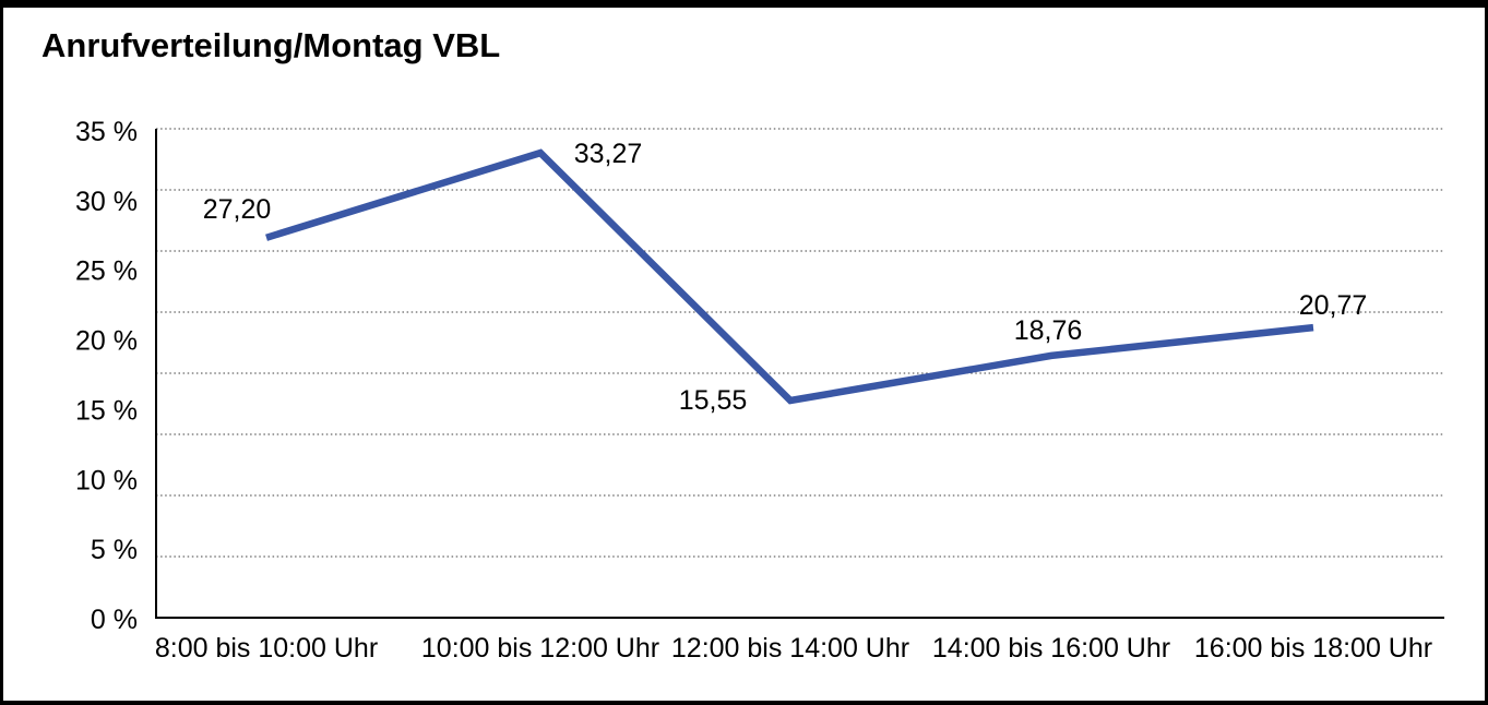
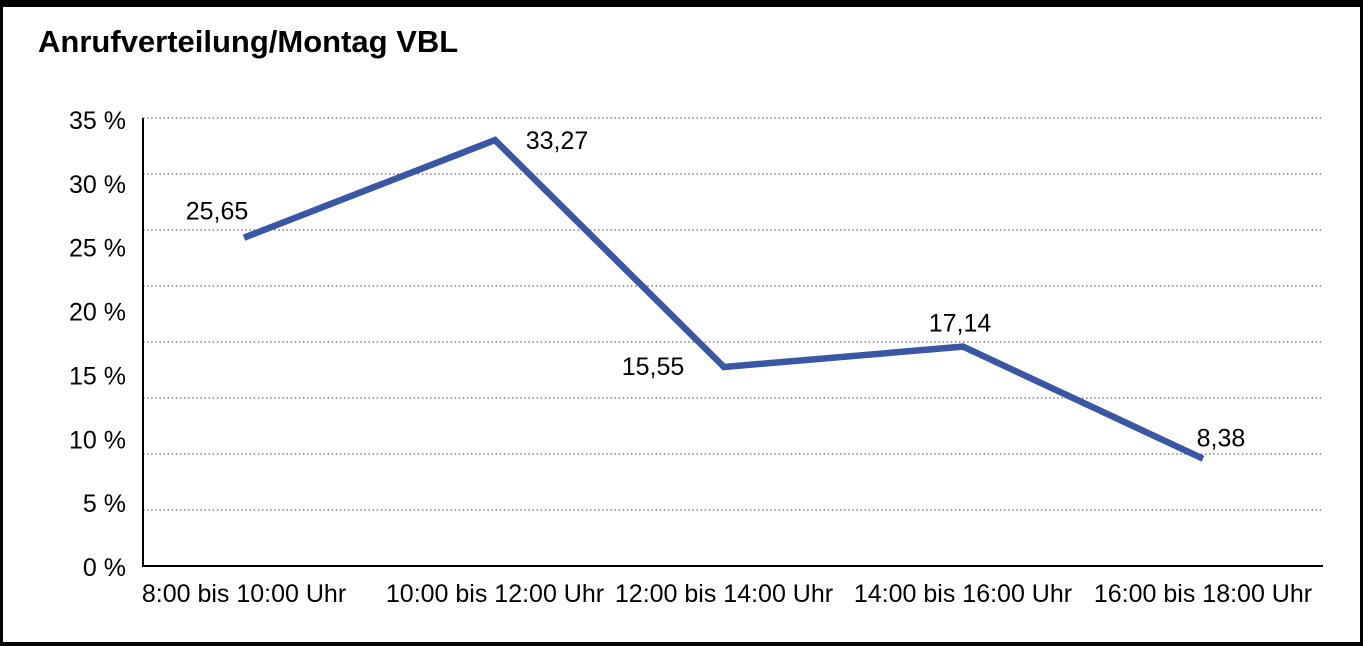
8:00 bis 10:00 Uhr: 27,20 -> 25,65
14:00 bis 16:00 Uhr: 18,76 -> 17,14
16:00 bis 18:00 Uhr: 20,77 -> 8,38
